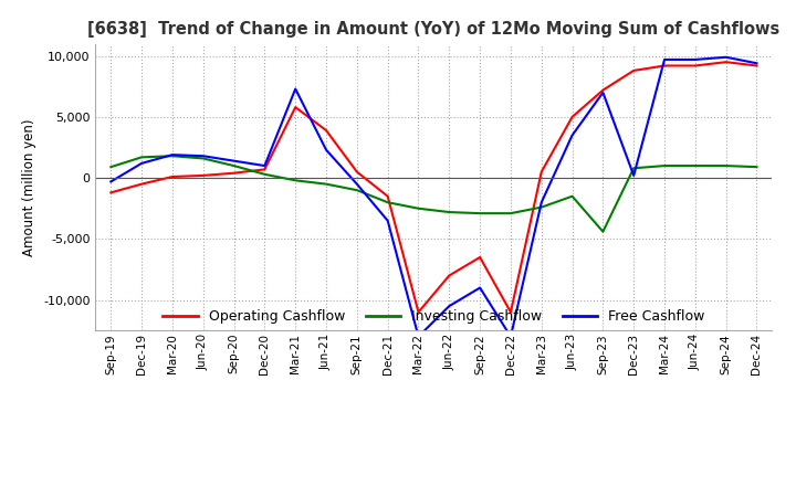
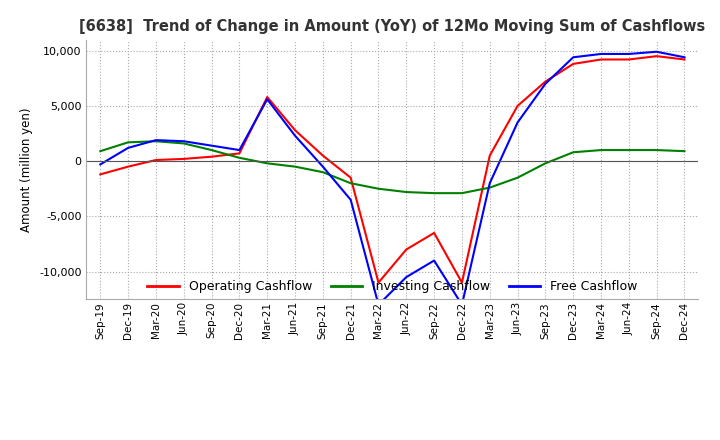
Free Cashflow/Mar-21: 7,300 -> 5,600
Operating Cashflow/Jun-21: 3,900 -> 2,800
Investing Cashflow/Sep-23: -4,400 -> -200
Free Cashflow/Dec-23: 200 -> 9,400
